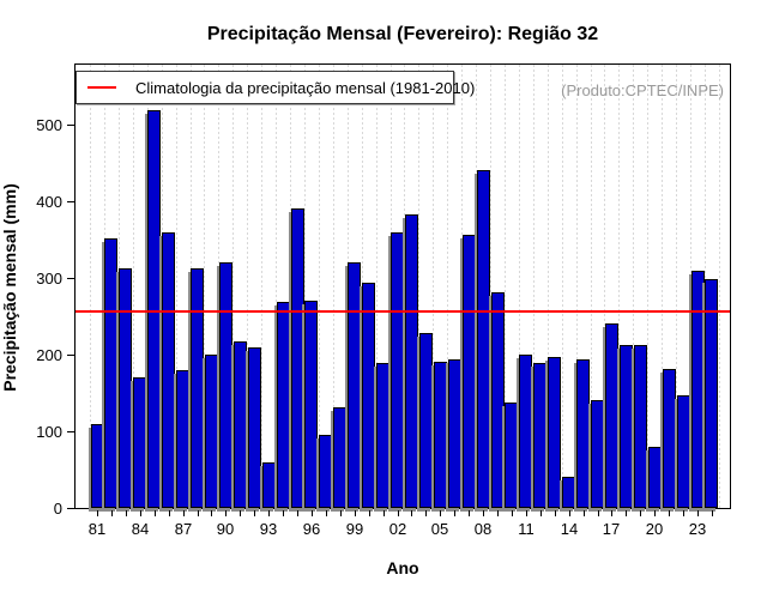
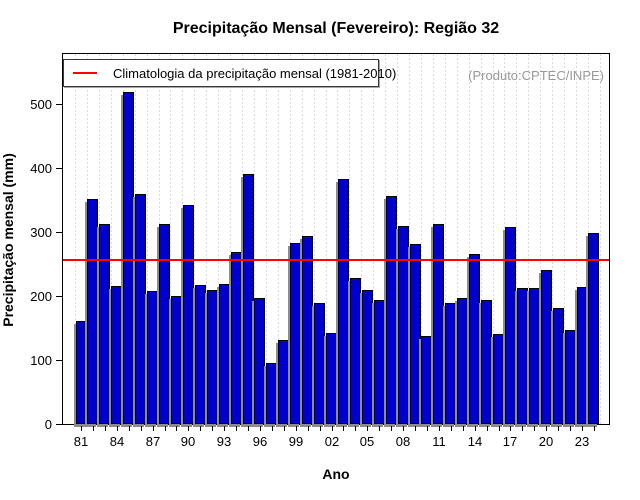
81: 110 -> 160
84: 170 -> 220
87: 180 -> 210
90: 320 -> 340
93: 60 -> 220
96: 270 -> 200
99: 320 -> 280
02: 360 -> 140
05: 190 -> 210
08: 440 -> 310
11: 200 -> 310
14: 40 -> 260
17: 240 -> 310
20: 80 -> 240
23: 310 -> 210
